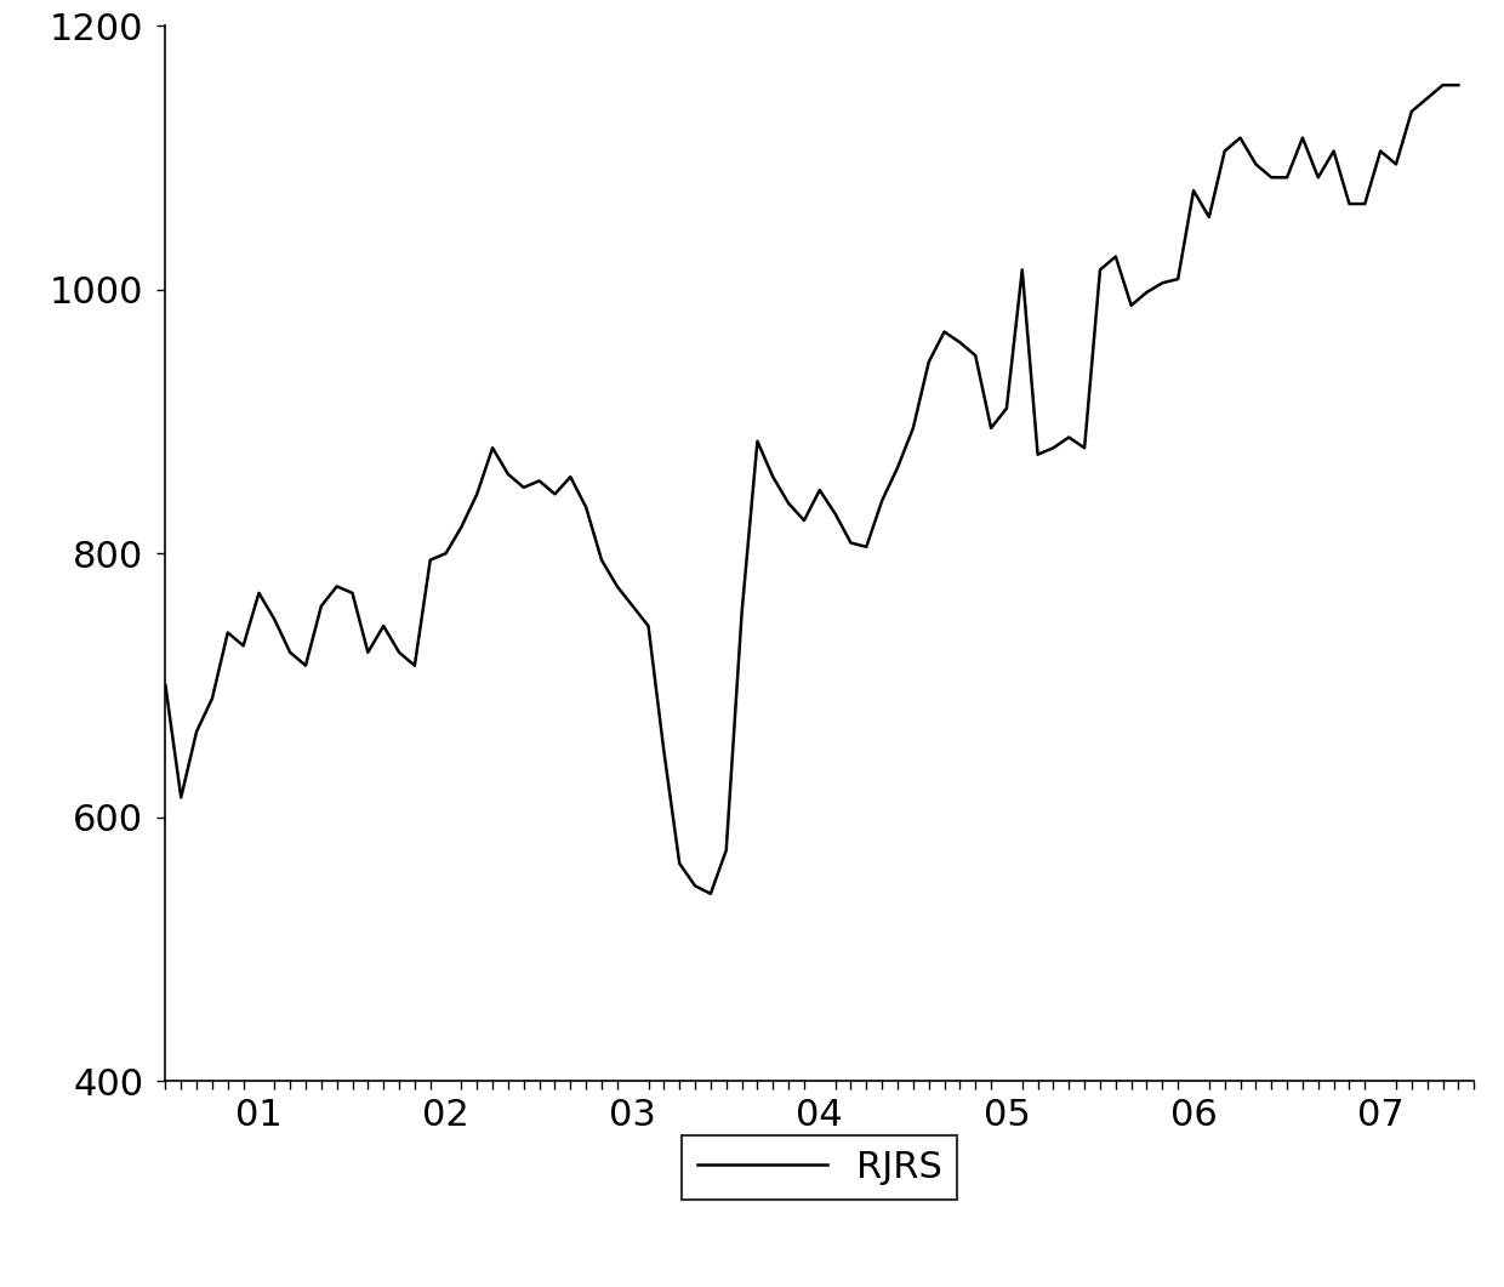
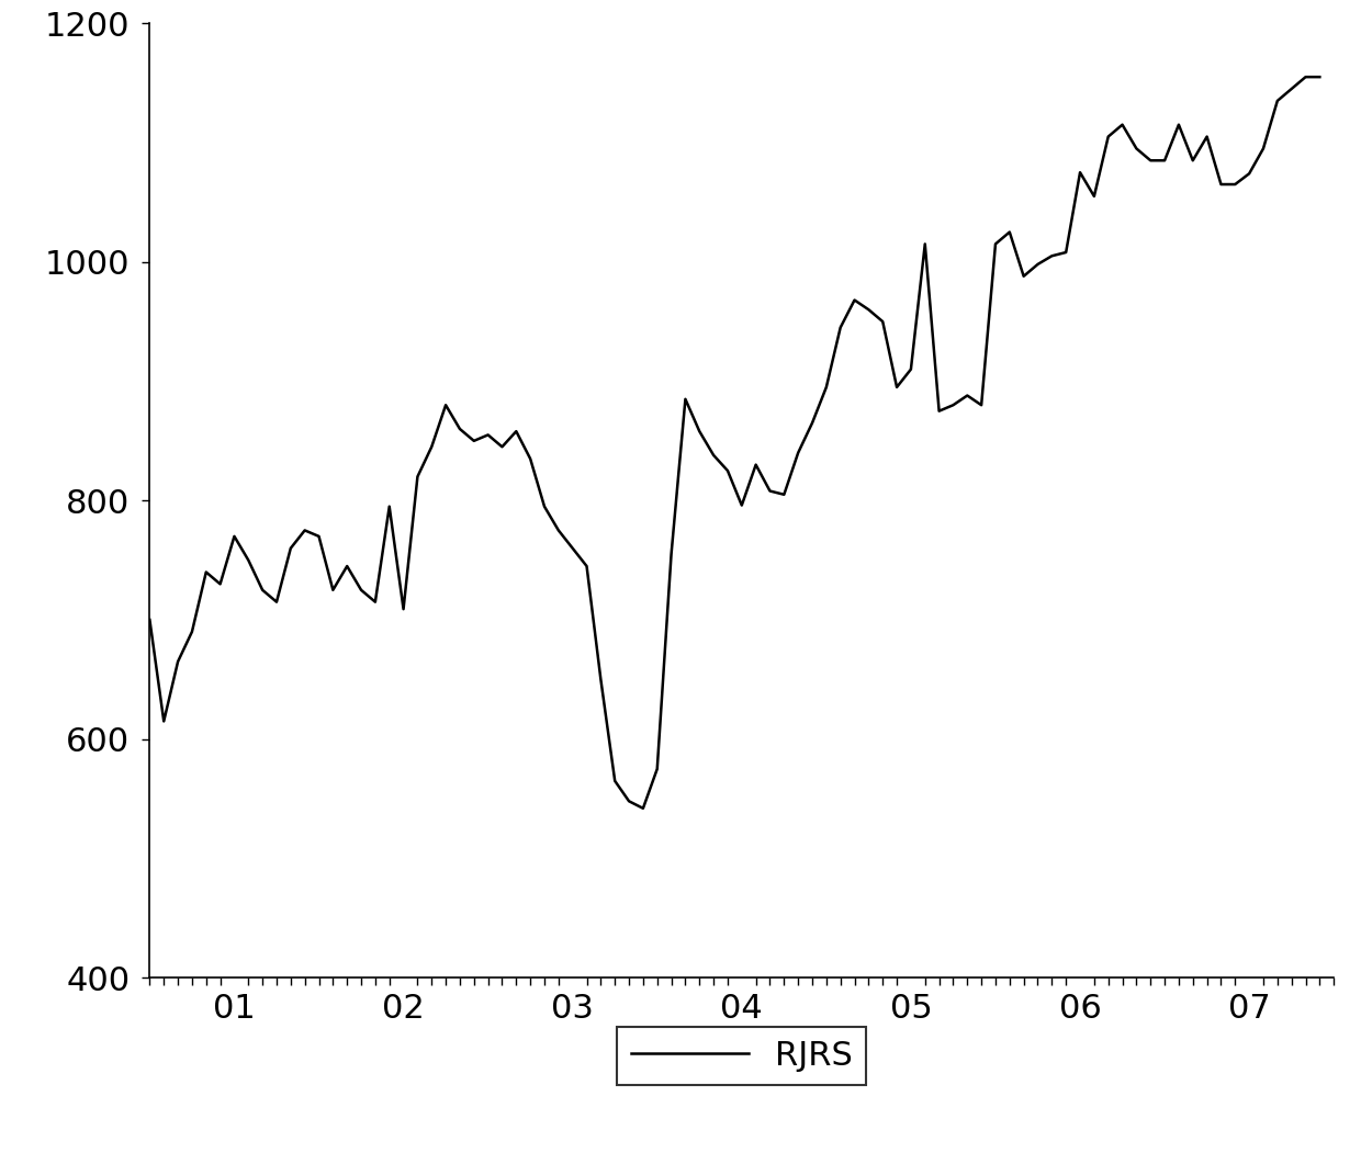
02: 800 -> 709
04: 848 -> 796
07: 1105 -> 1074
